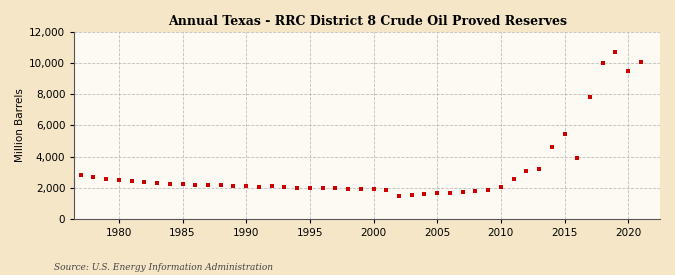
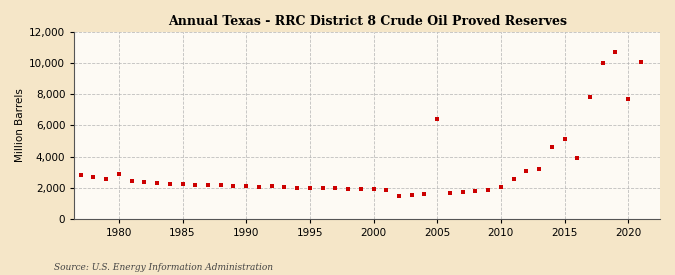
1980: 2,500 -> 2,900
2005: 1,700 -> 6,400
2015: 5,500 -> 5,100
2020: 9,500 -> 7,700
